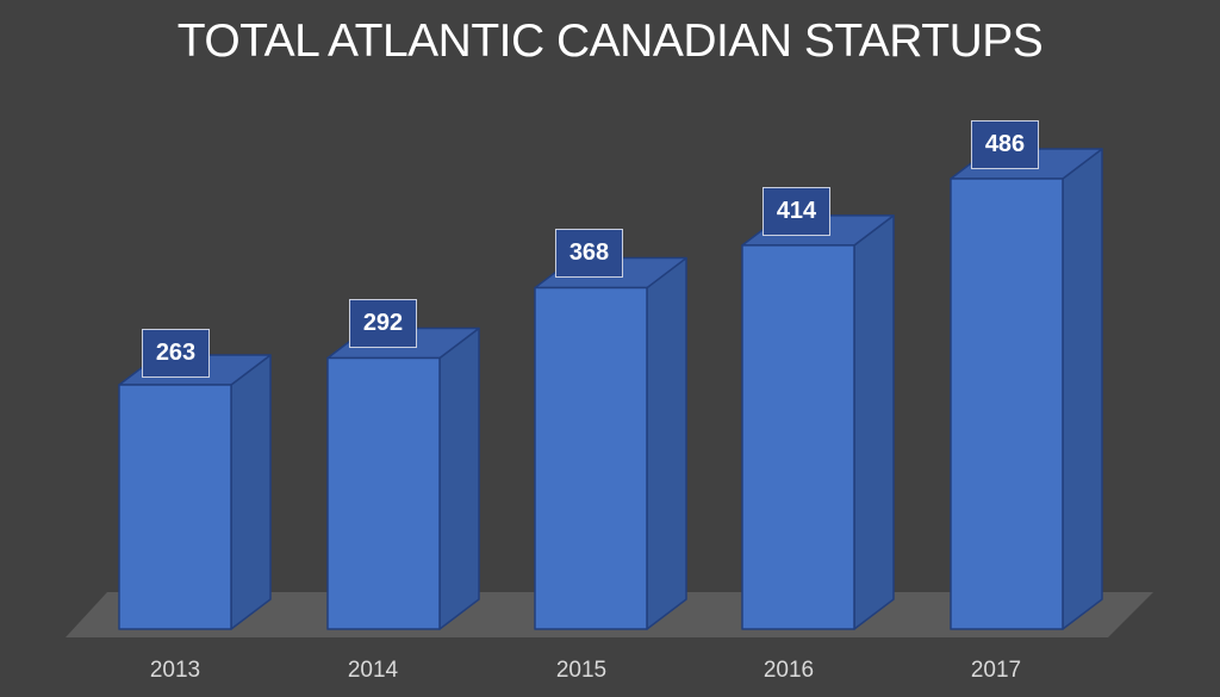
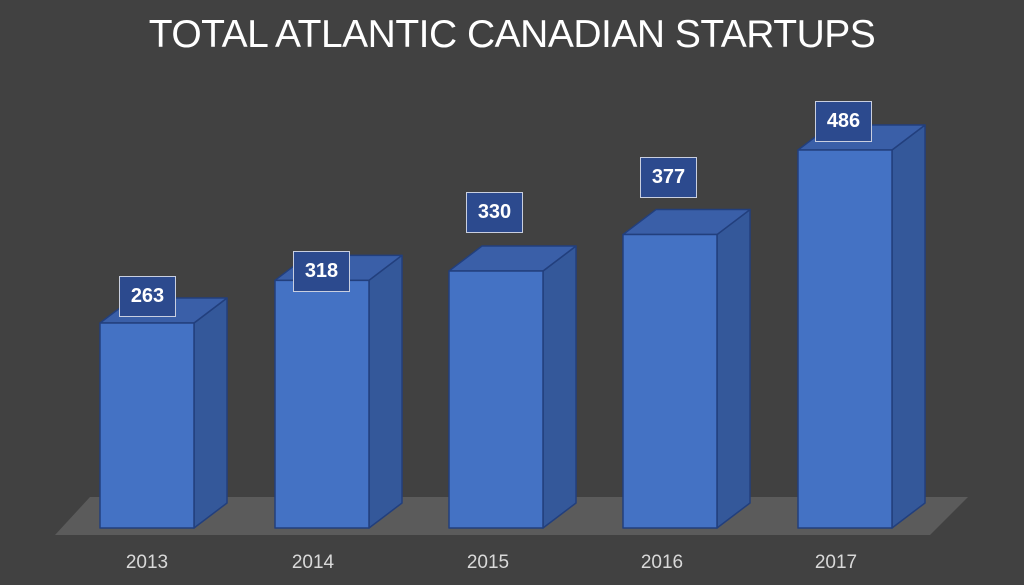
2014: 292 -> 318
2015: 368 -> 330
2016: 414 -> 377
